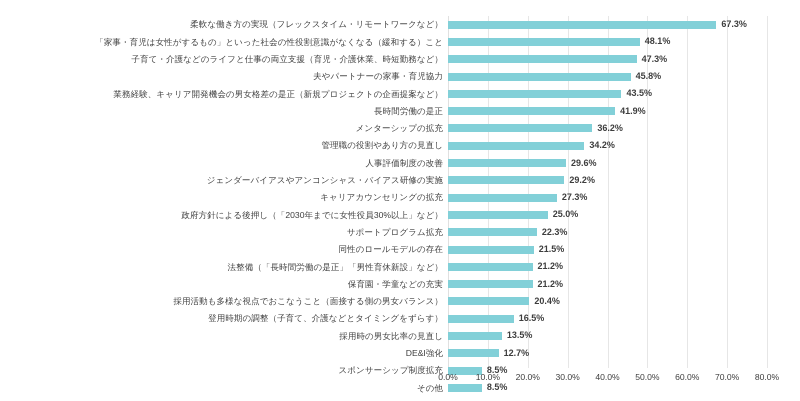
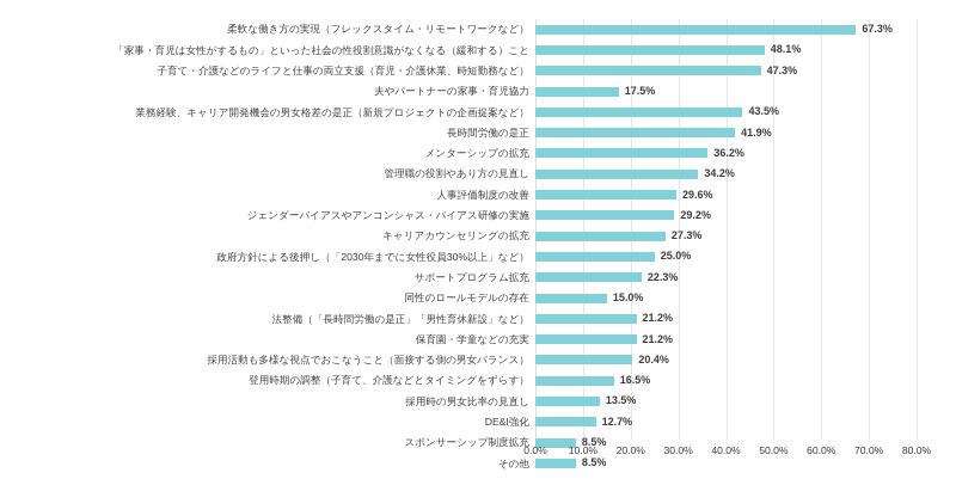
夫やパートナーの家事・育児協力: 45.8% -> 17.5%
同性のロールモデルの存在: 21.5% -> 15.0%
